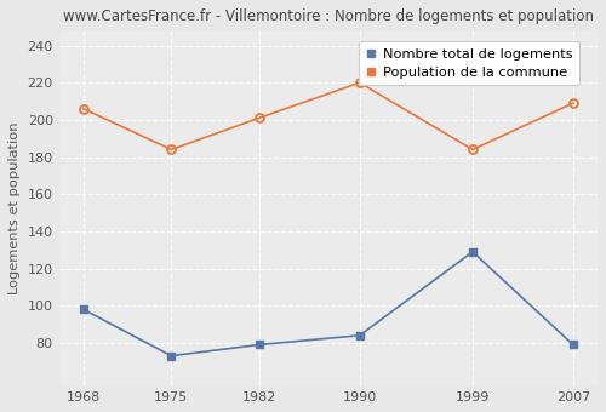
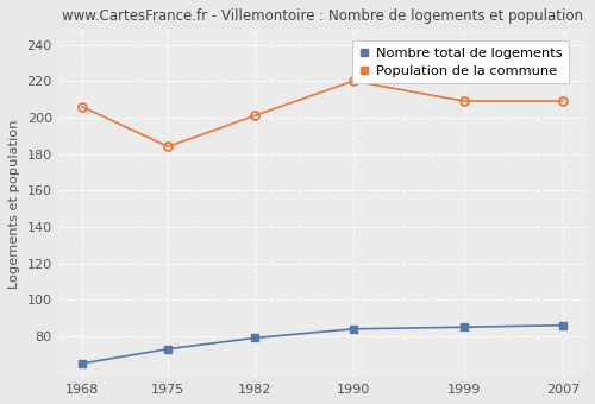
Nombre total de logements/1968: 98 -> 65
Nombre total de logements/1999: 129 -> 85
Population de la commune/1999: 184 -> 209
Nombre total de logements/2007: 79 -> 86
